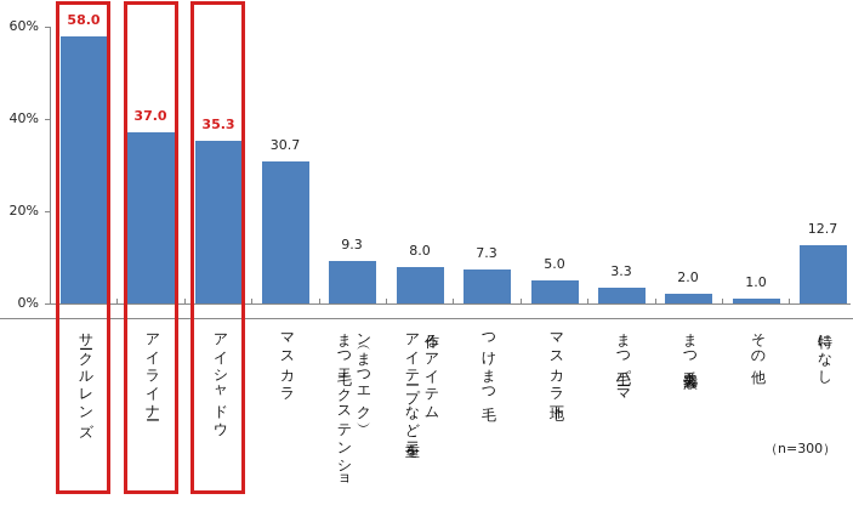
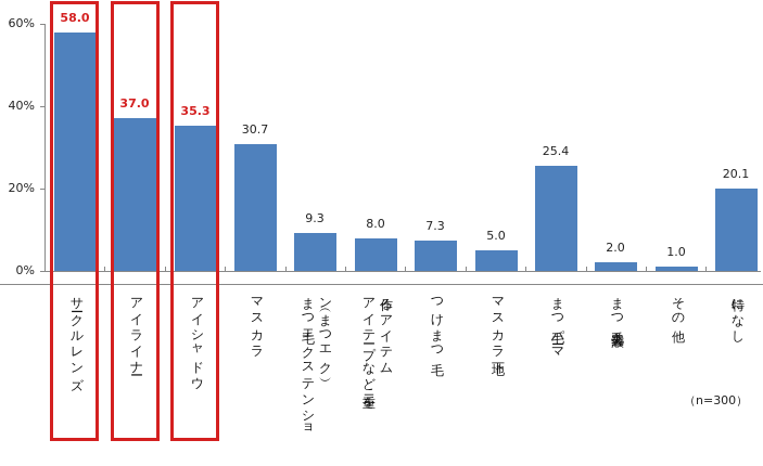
まつ毛パーマ: 3.3 -> 25.4
特になし: 12.7 -> 20.1
